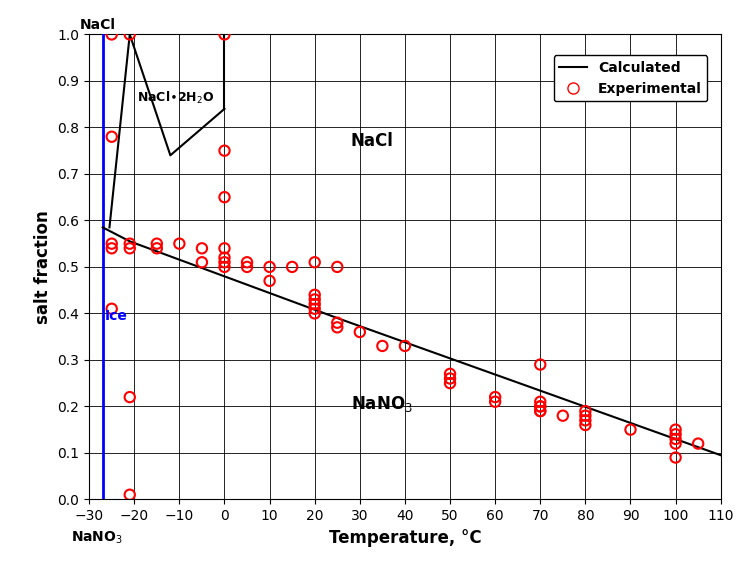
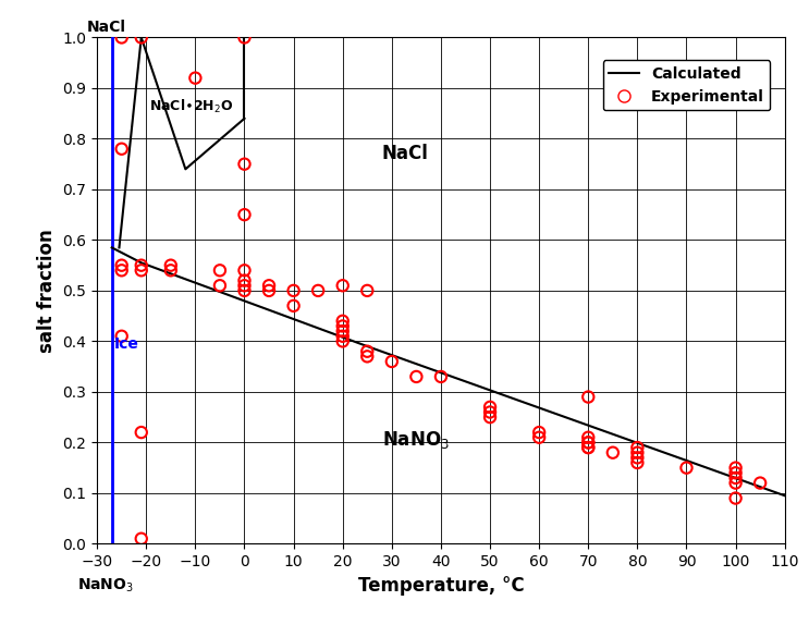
Experimental/−10: 0.55 -> 0.92
